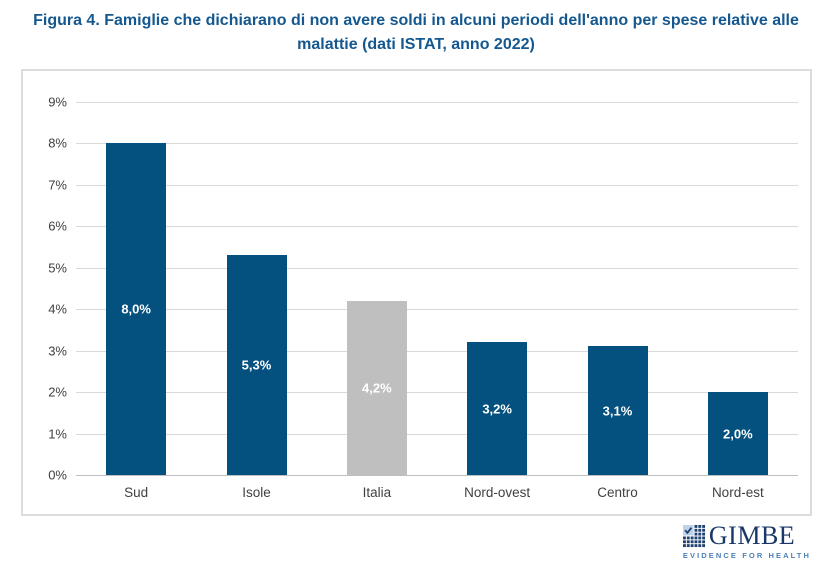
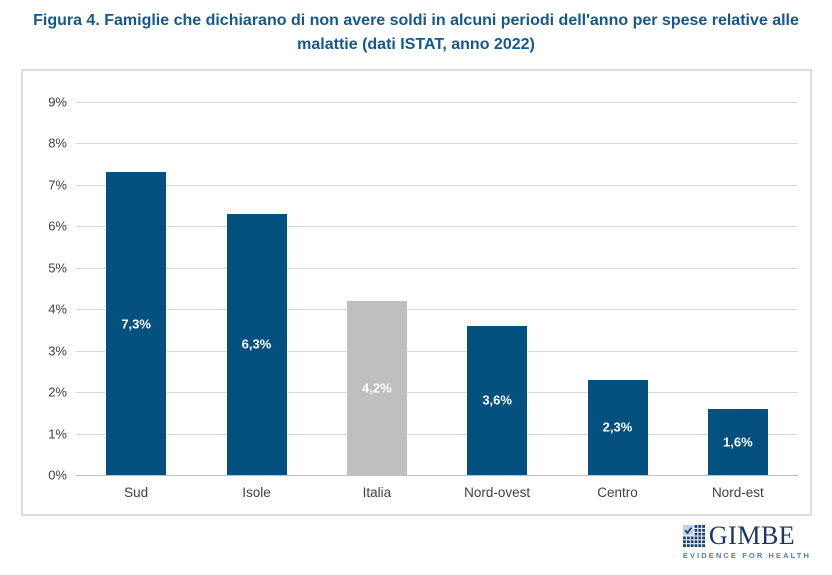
Sud: 8,0% -> 7,3%
Isole: 5,3% -> 6,3%
Nord-ovest: 3,2% -> 3,6%
Centro: 3,1% -> 2,3%
Nord-est: 2,0% -> 1,6%
